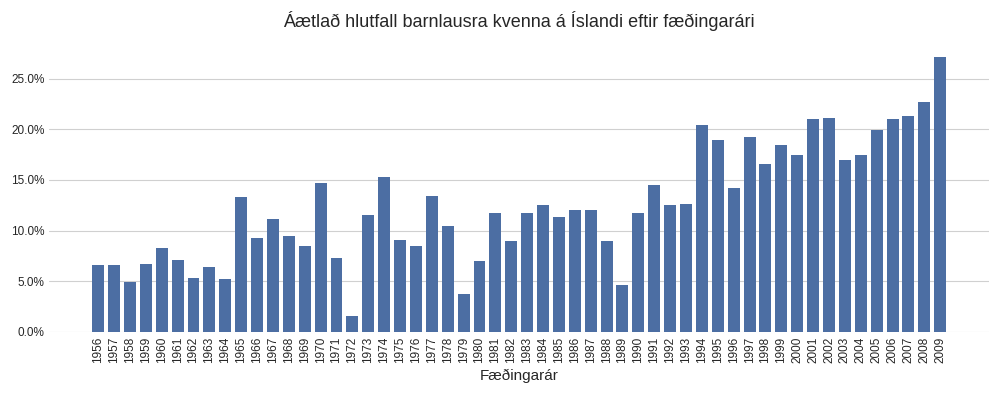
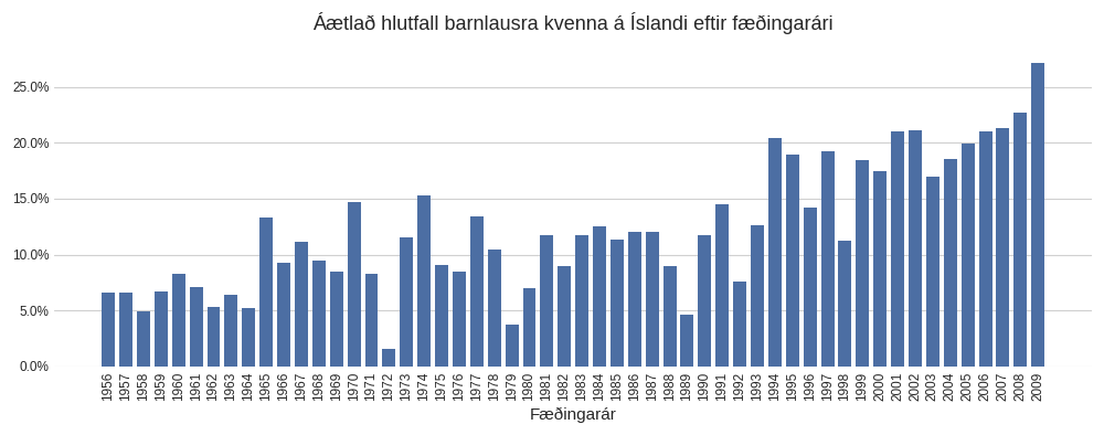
1971: 7.3% -> 8.3%
1992: 12.5% -> 7.6%
1998: 16.6% -> 11.2%
2004: 17.5% -> 18.6%
